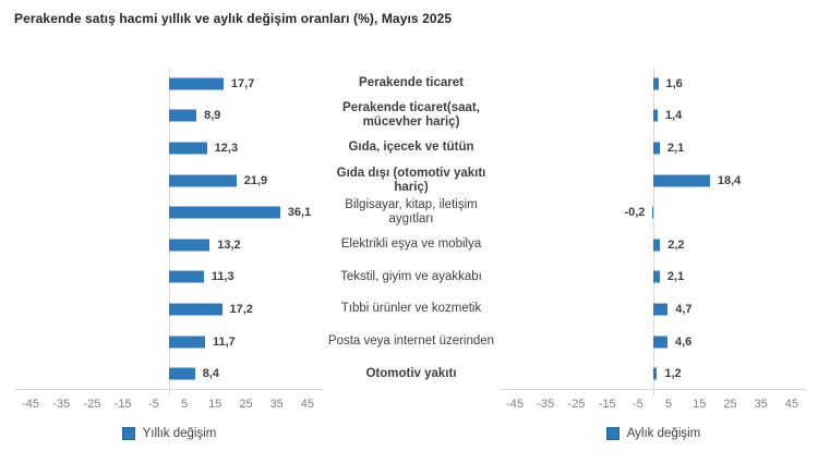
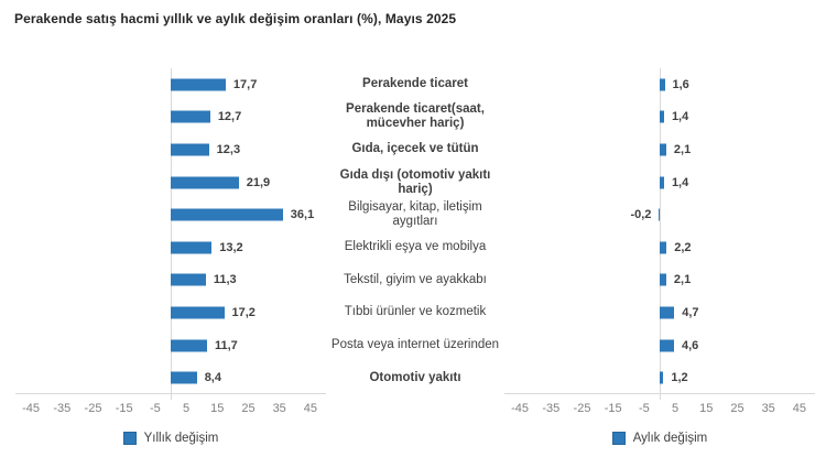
Yıllık değişim/Perakende ticaret(saat, mücevher hariç): 8,9 -> 12,7
Aylık değişim/Gıda dışı (otomotiv yakıtı hariç): 18,4 -> 1,4
